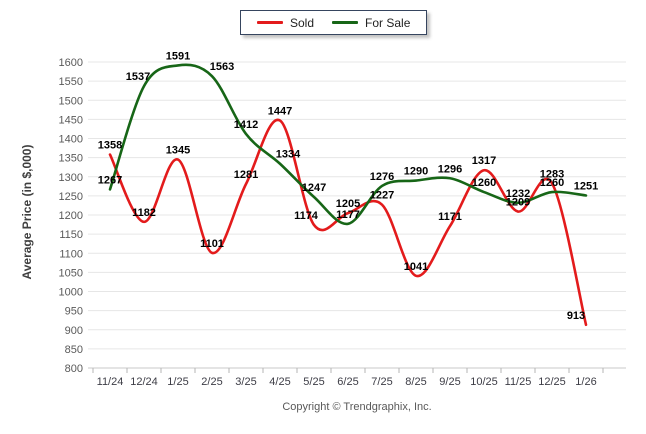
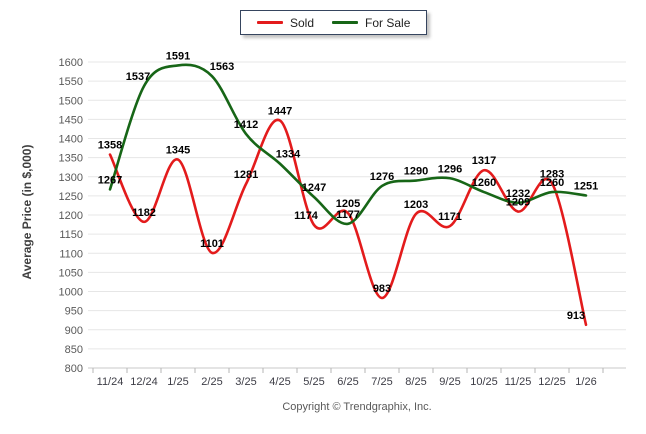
Sold/7/25: 1227 -> 983
Sold/8/25: 1041 -> 1203
